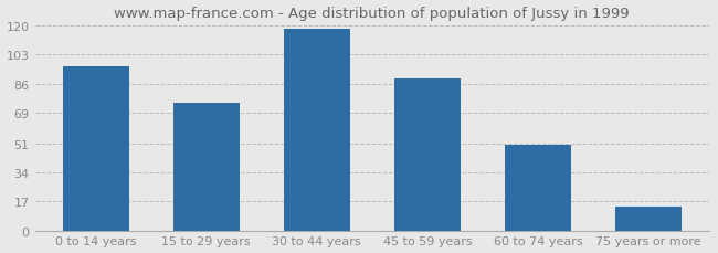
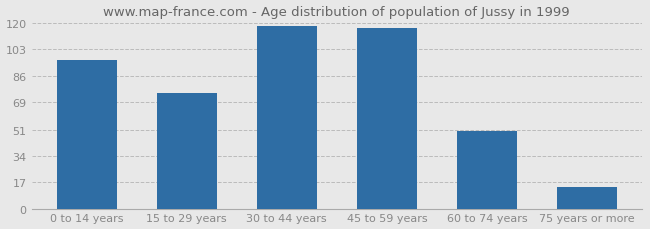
45 to 59 years: 89 -> 117
